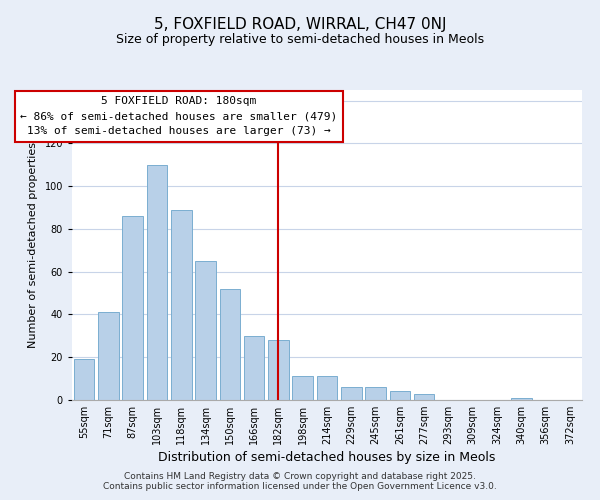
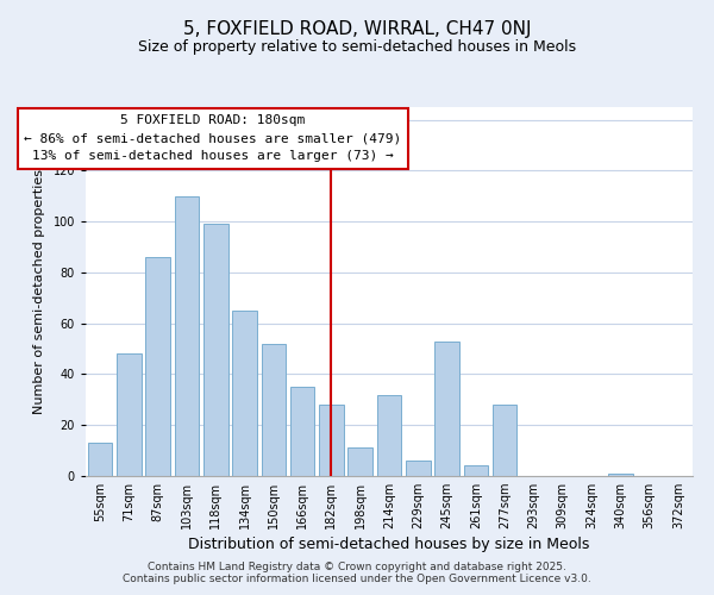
55sqm: 19 -> 13
71sqm: 41 -> 48
118sqm: 89 -> 99
166sqm: 30 -> 35
214sqm: 11 -> 32
245sqm: 6 -> 53
277sqm: 3 -> 28
